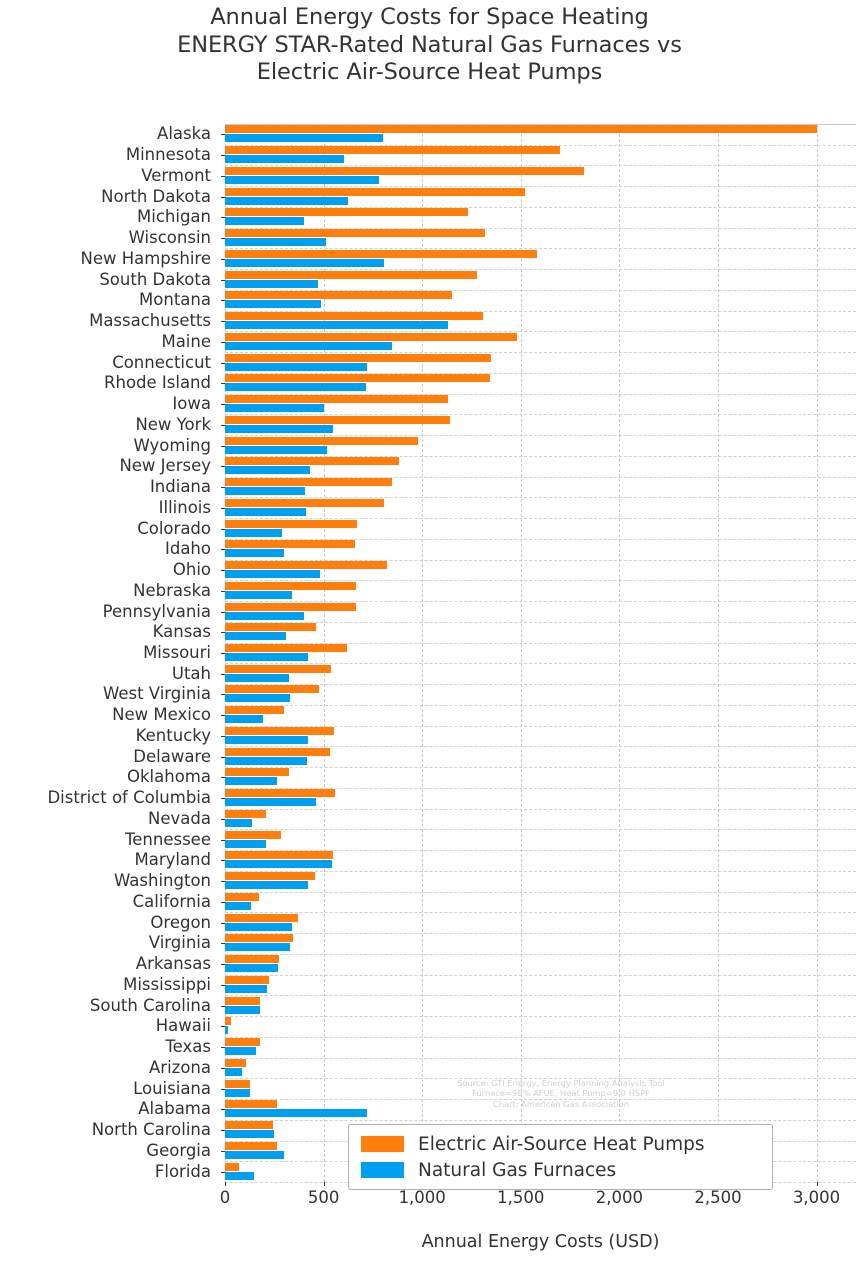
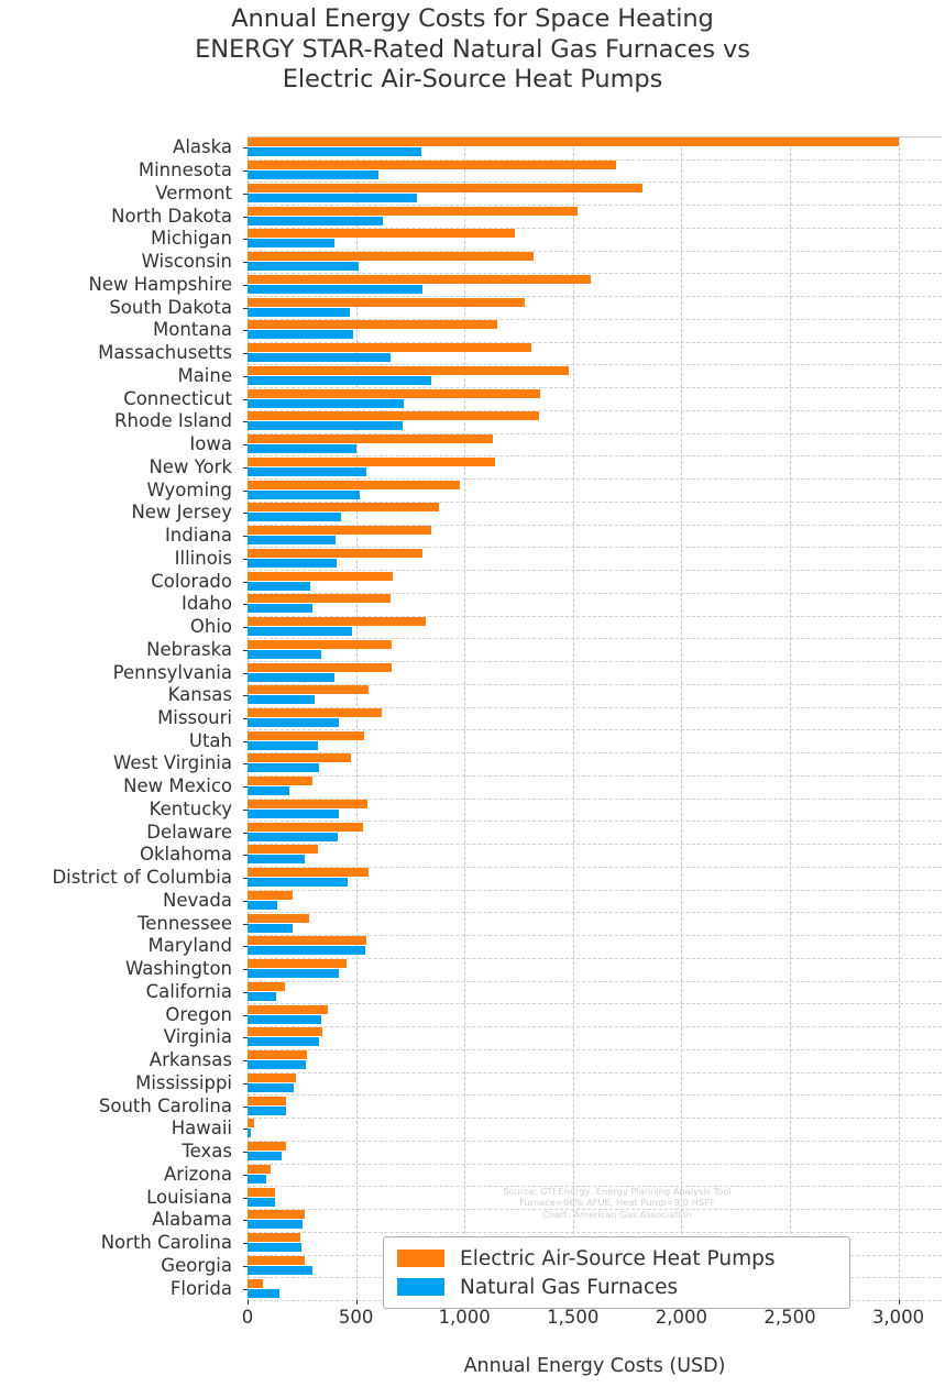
Natural Gas Furnaces/Massachusetts: 1130 -> 660
Electric Air-Source Heat Pumps/Kansas: 460 -> 560
Natural Gas Furnaces/Alabama: 720 -> 260
